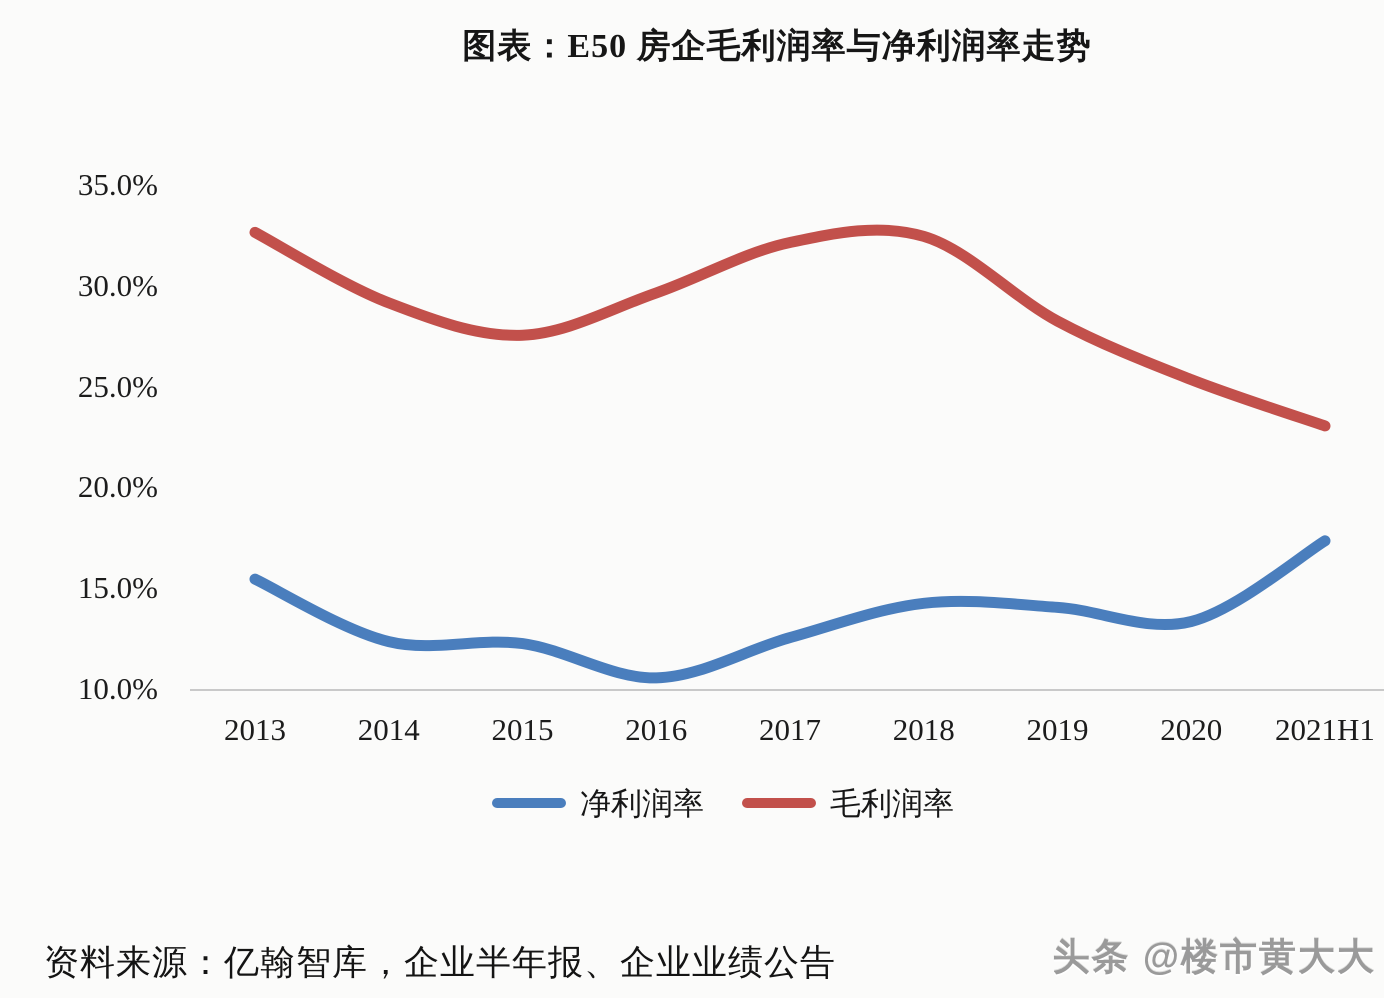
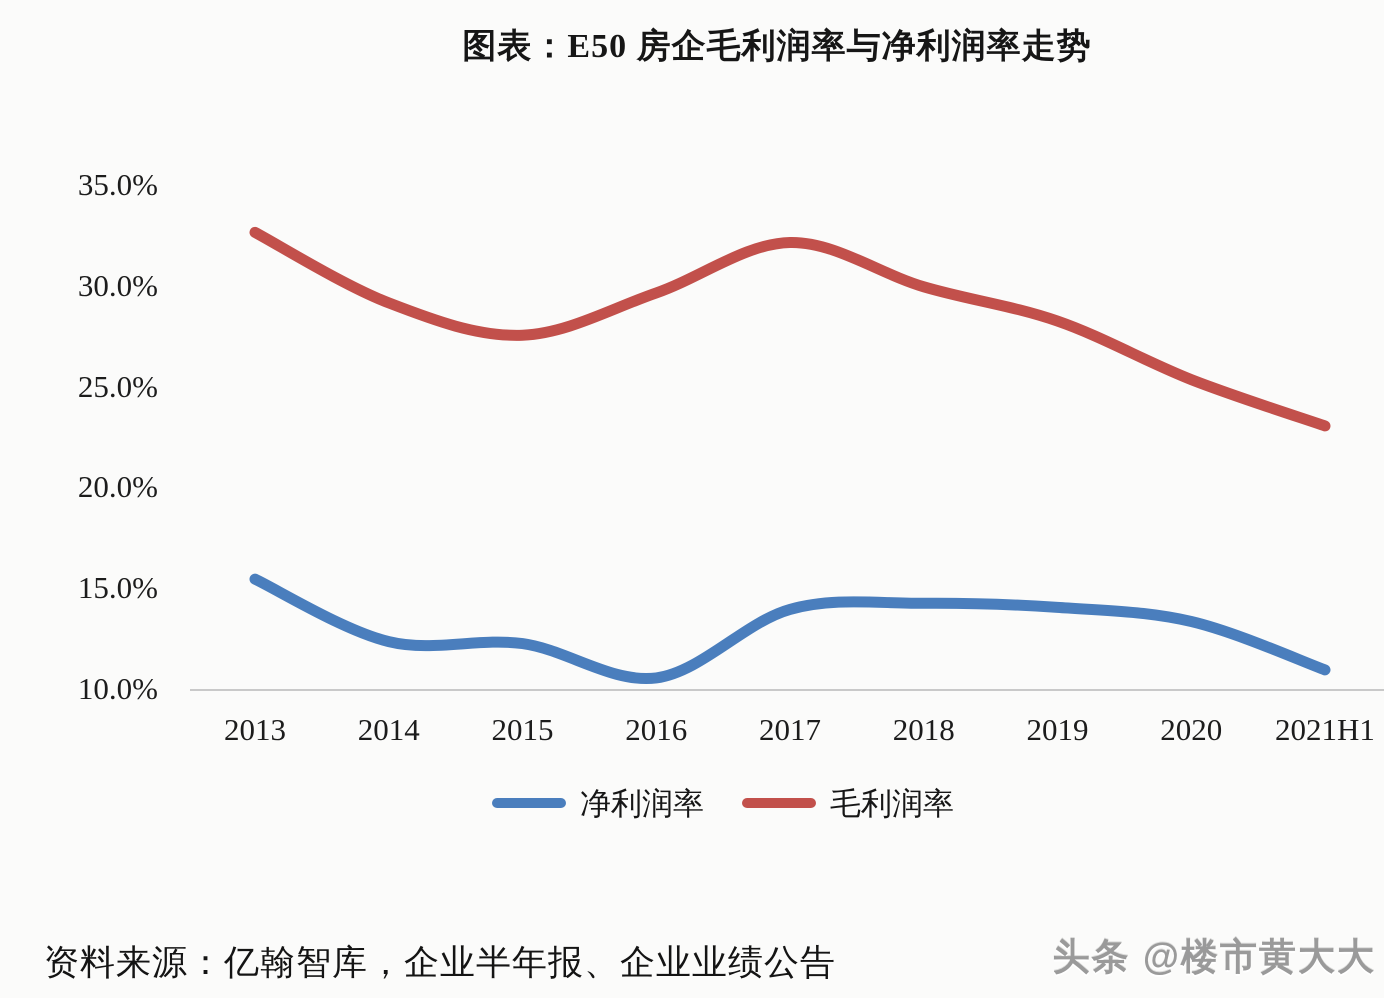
净利润率/2017: 12.5% -> 13.9%
毛利润率/2018: 32.4% -> 29.9%
净利润率/2021H1: 17.3% -> 10.9%
